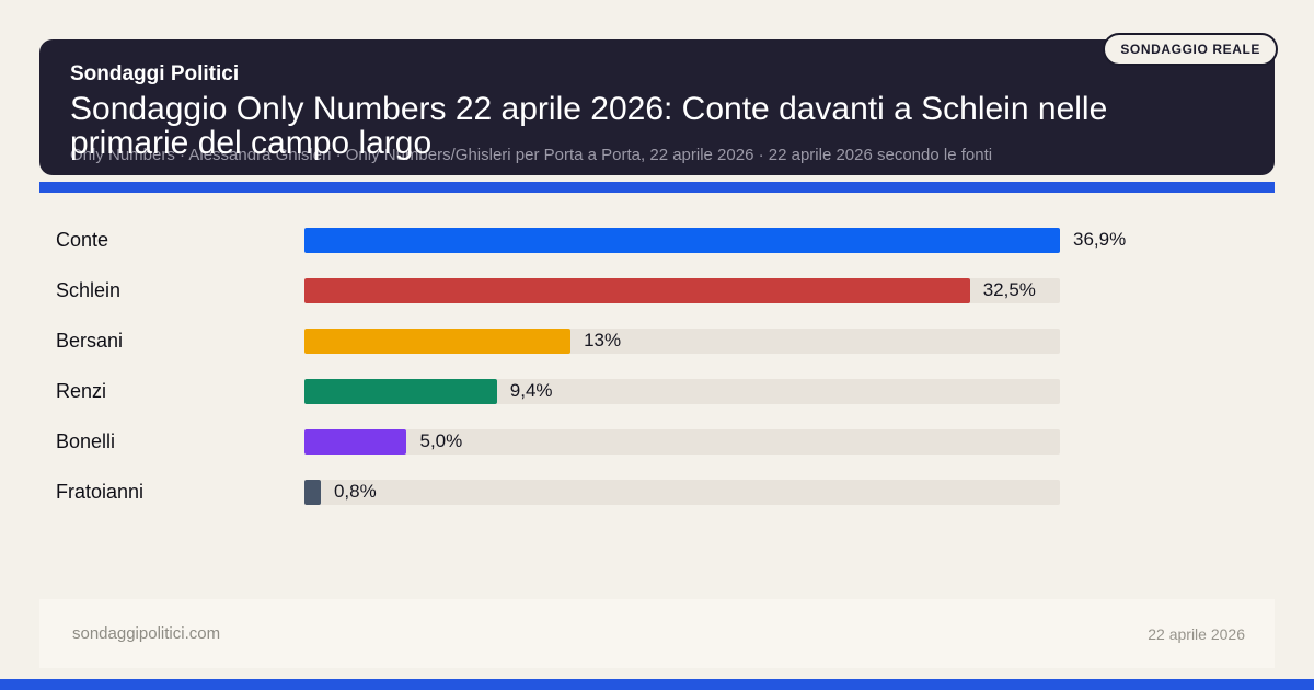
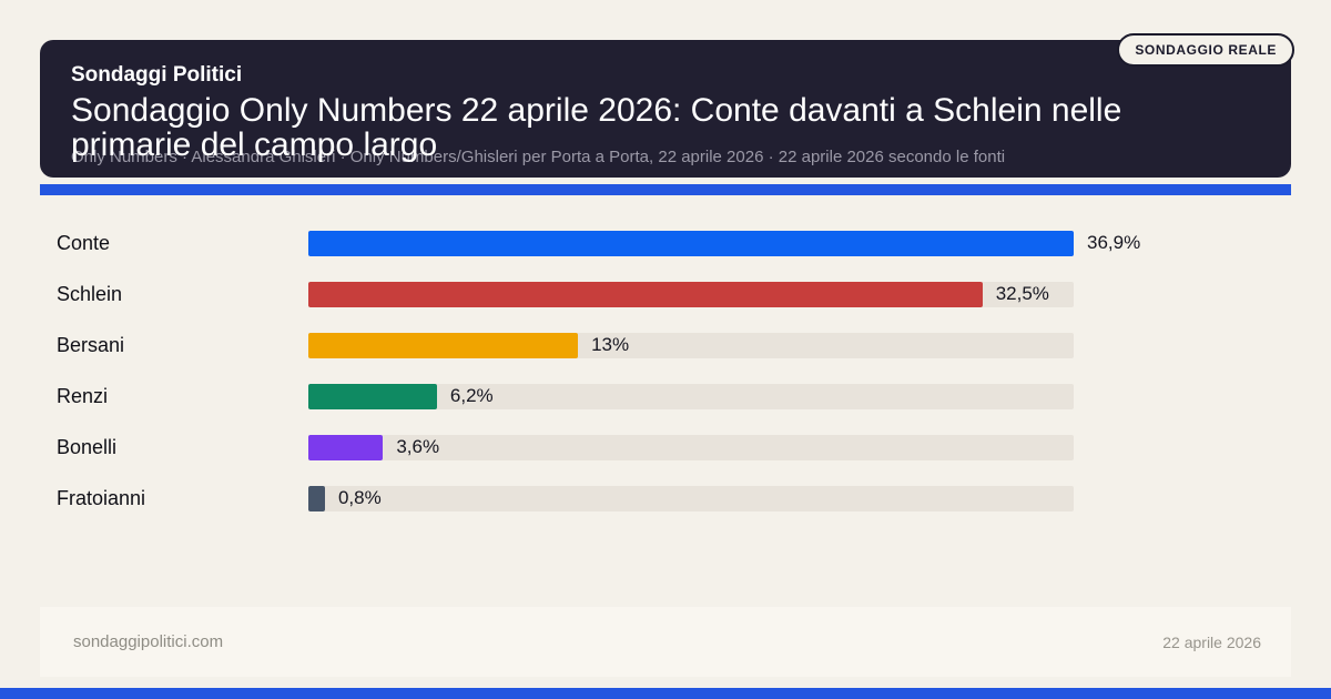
Renzi: 9,4% -> 6,2%
Bonelli: 5,0% -> 3,6%
